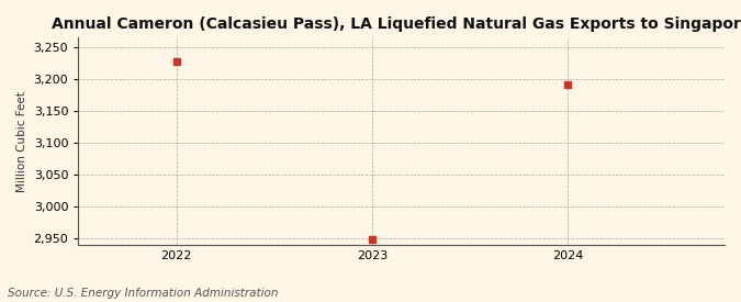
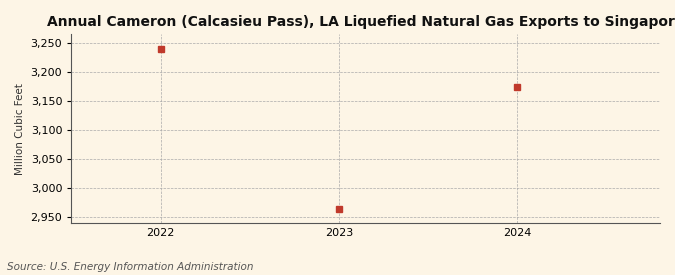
2022: 3,227 -> 3,240
2023: 2,948 -> 2,964
2024: 3,191 -> 3,174
